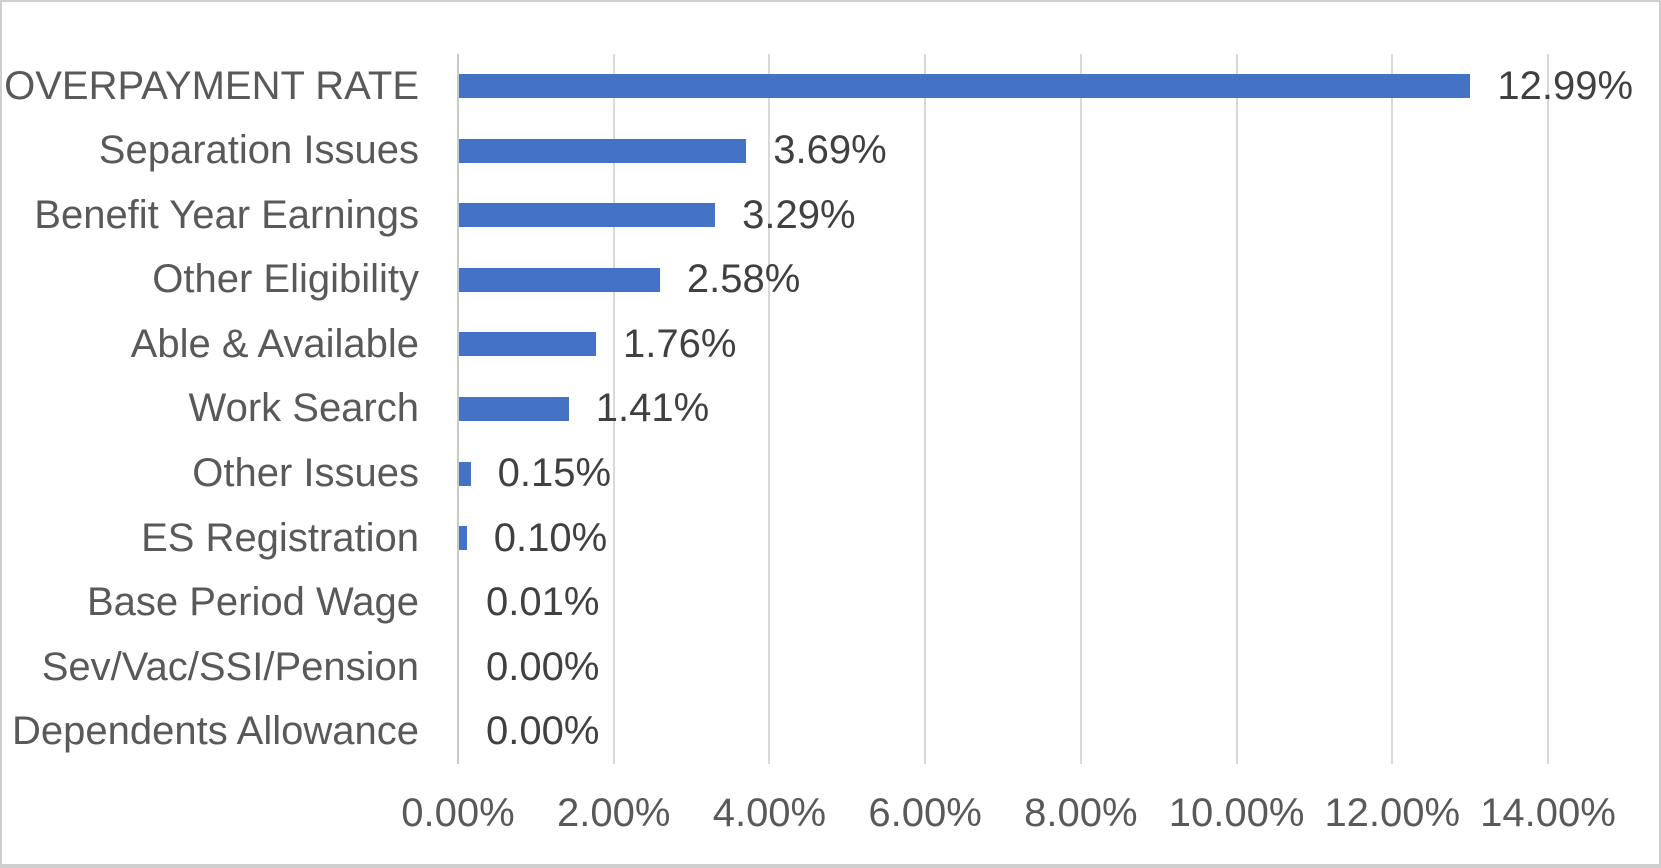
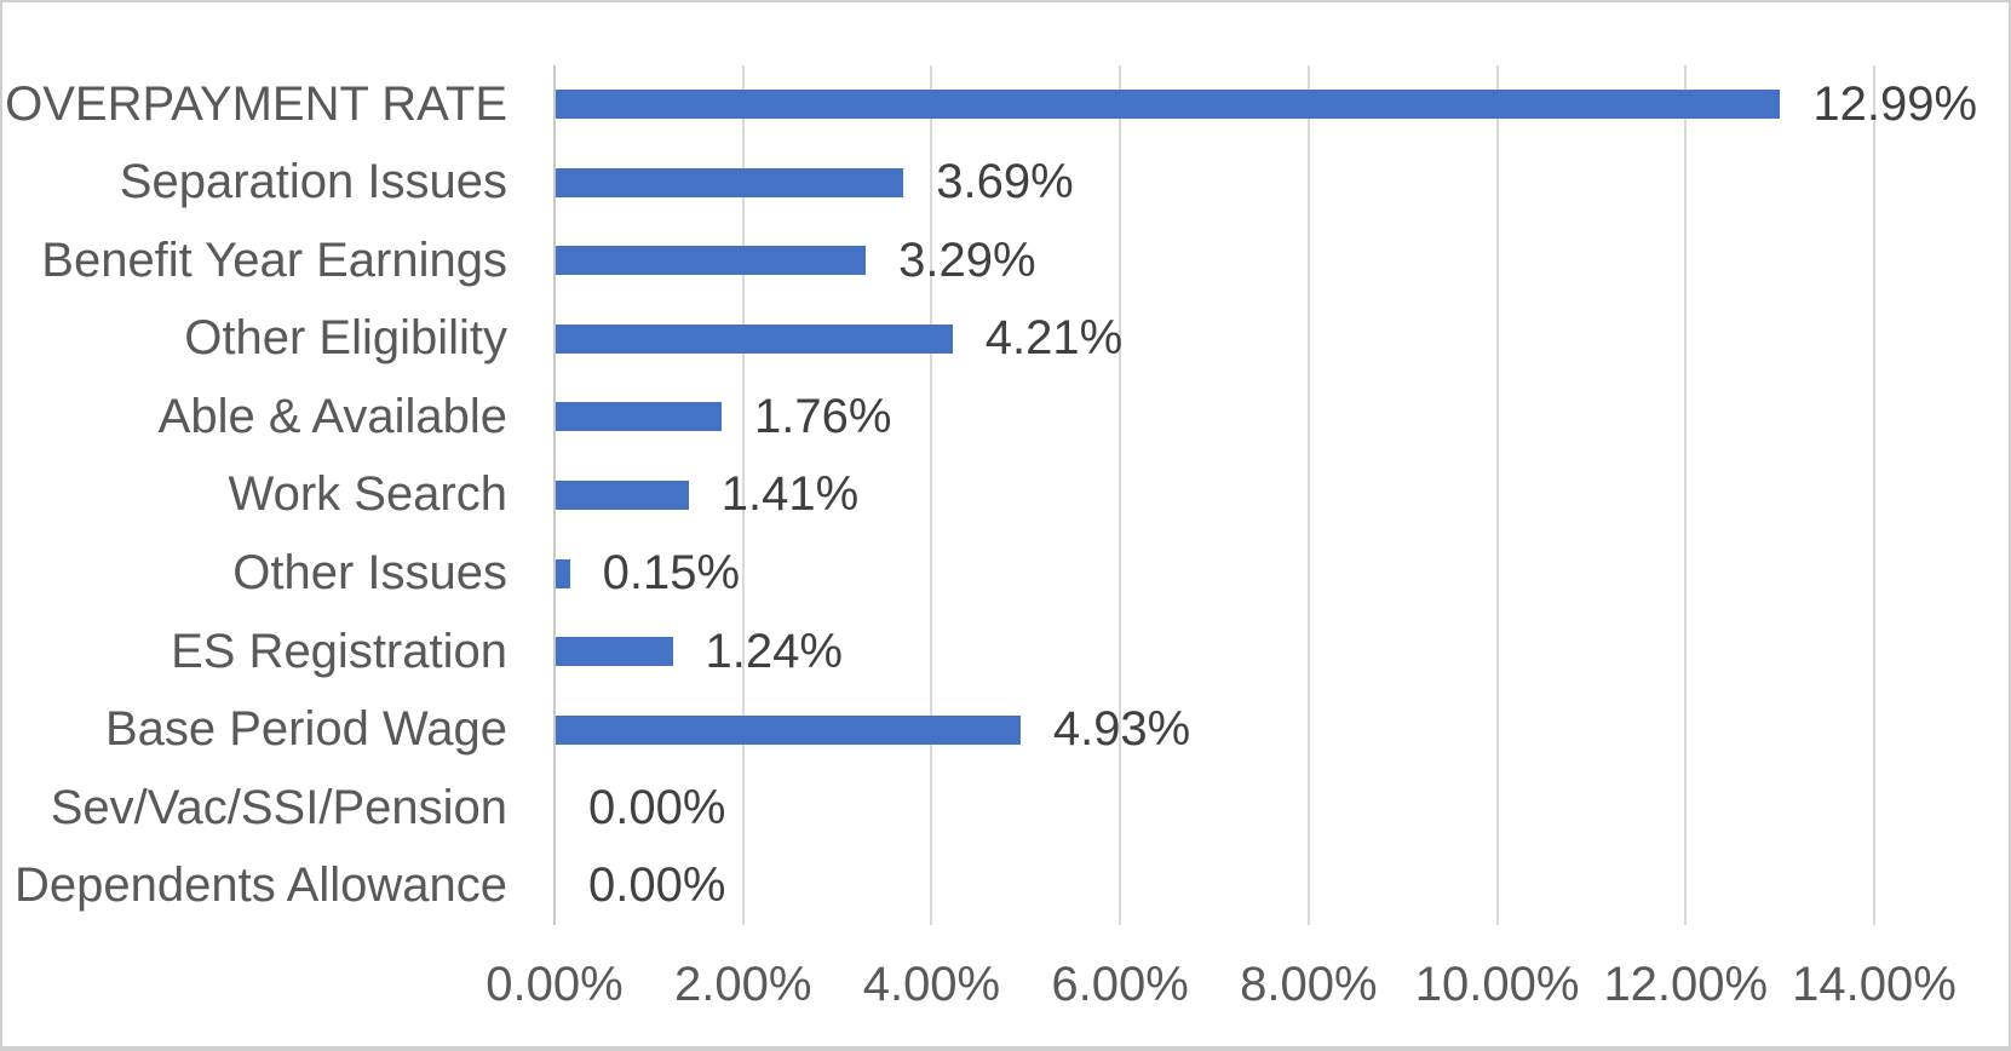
Other Eligibility: 2.58% -> 4.21%
ES Registration: 0.10% -> 1.24%
Base Period Wage: 0.01% -> 4.93%
